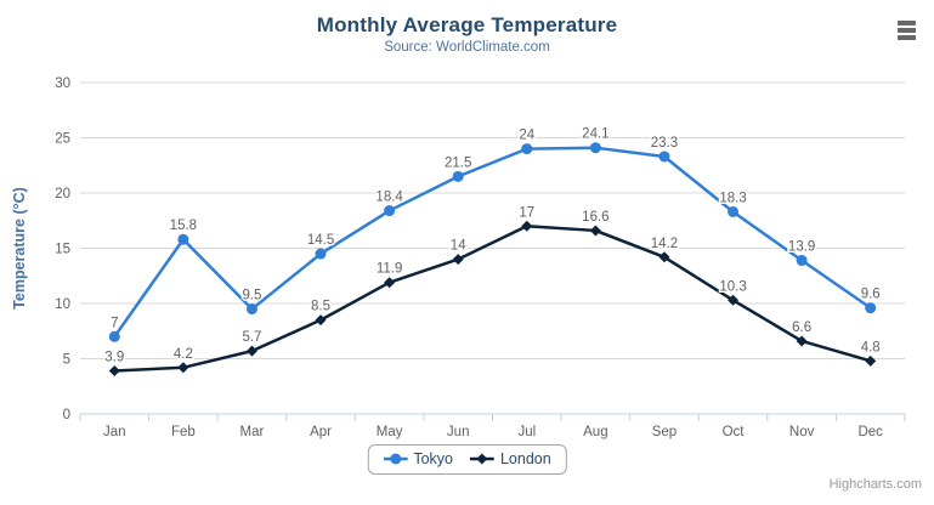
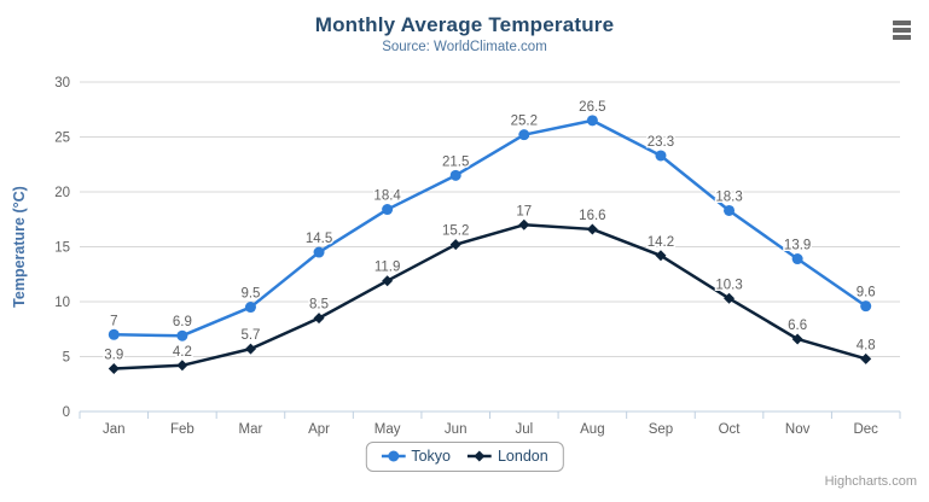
Tokyo/Feb: 15.8 -> 6.9
London/Jun: 14 -> 15.2
Tokyo/Jul: 24 -> 25.2
Tokyo/Aug: 24.1 -> 26.5
